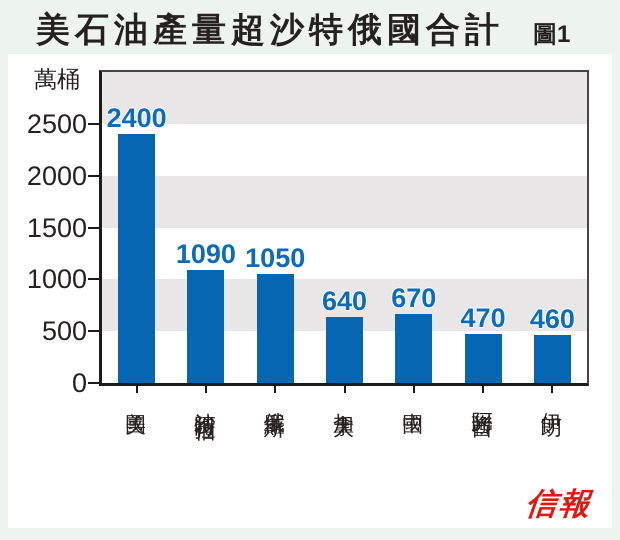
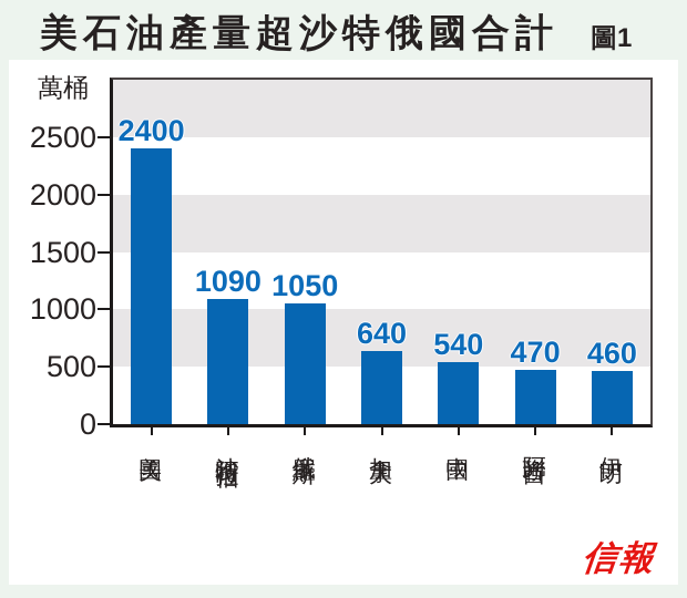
中國: 670 -> 540
